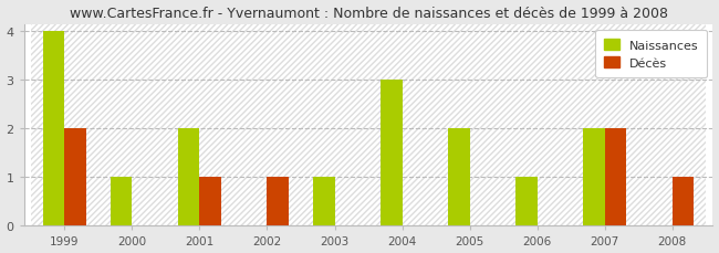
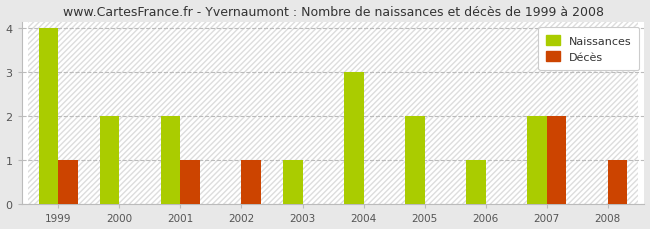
Décès/1999: 2 -> 1
Naissances/2000: 1 -> 2
